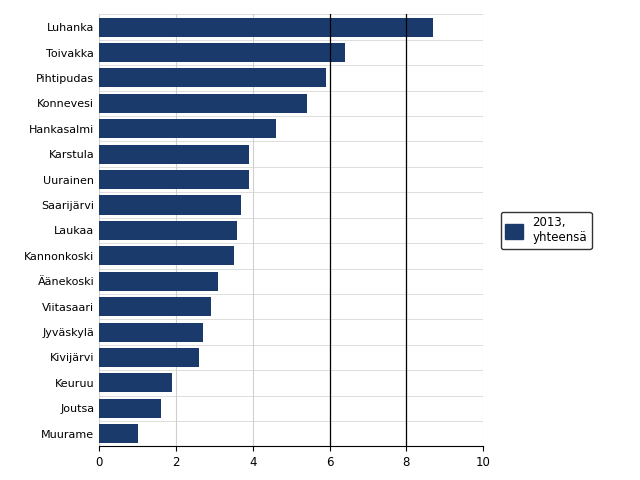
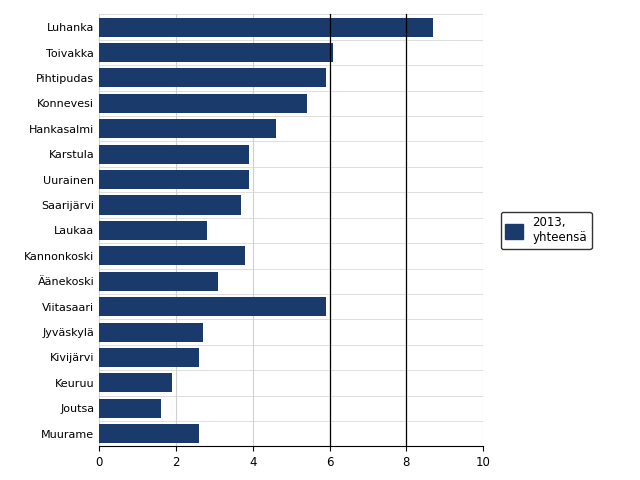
Toivakka: 6.4 -> 6.1
Laukaa: 3.6 -> 2.8
Kannonkoski: 3.5 -> 3.8
Viitasaari: 2.9 -> 5.9
Muurame: 1.0 -> 2.6
